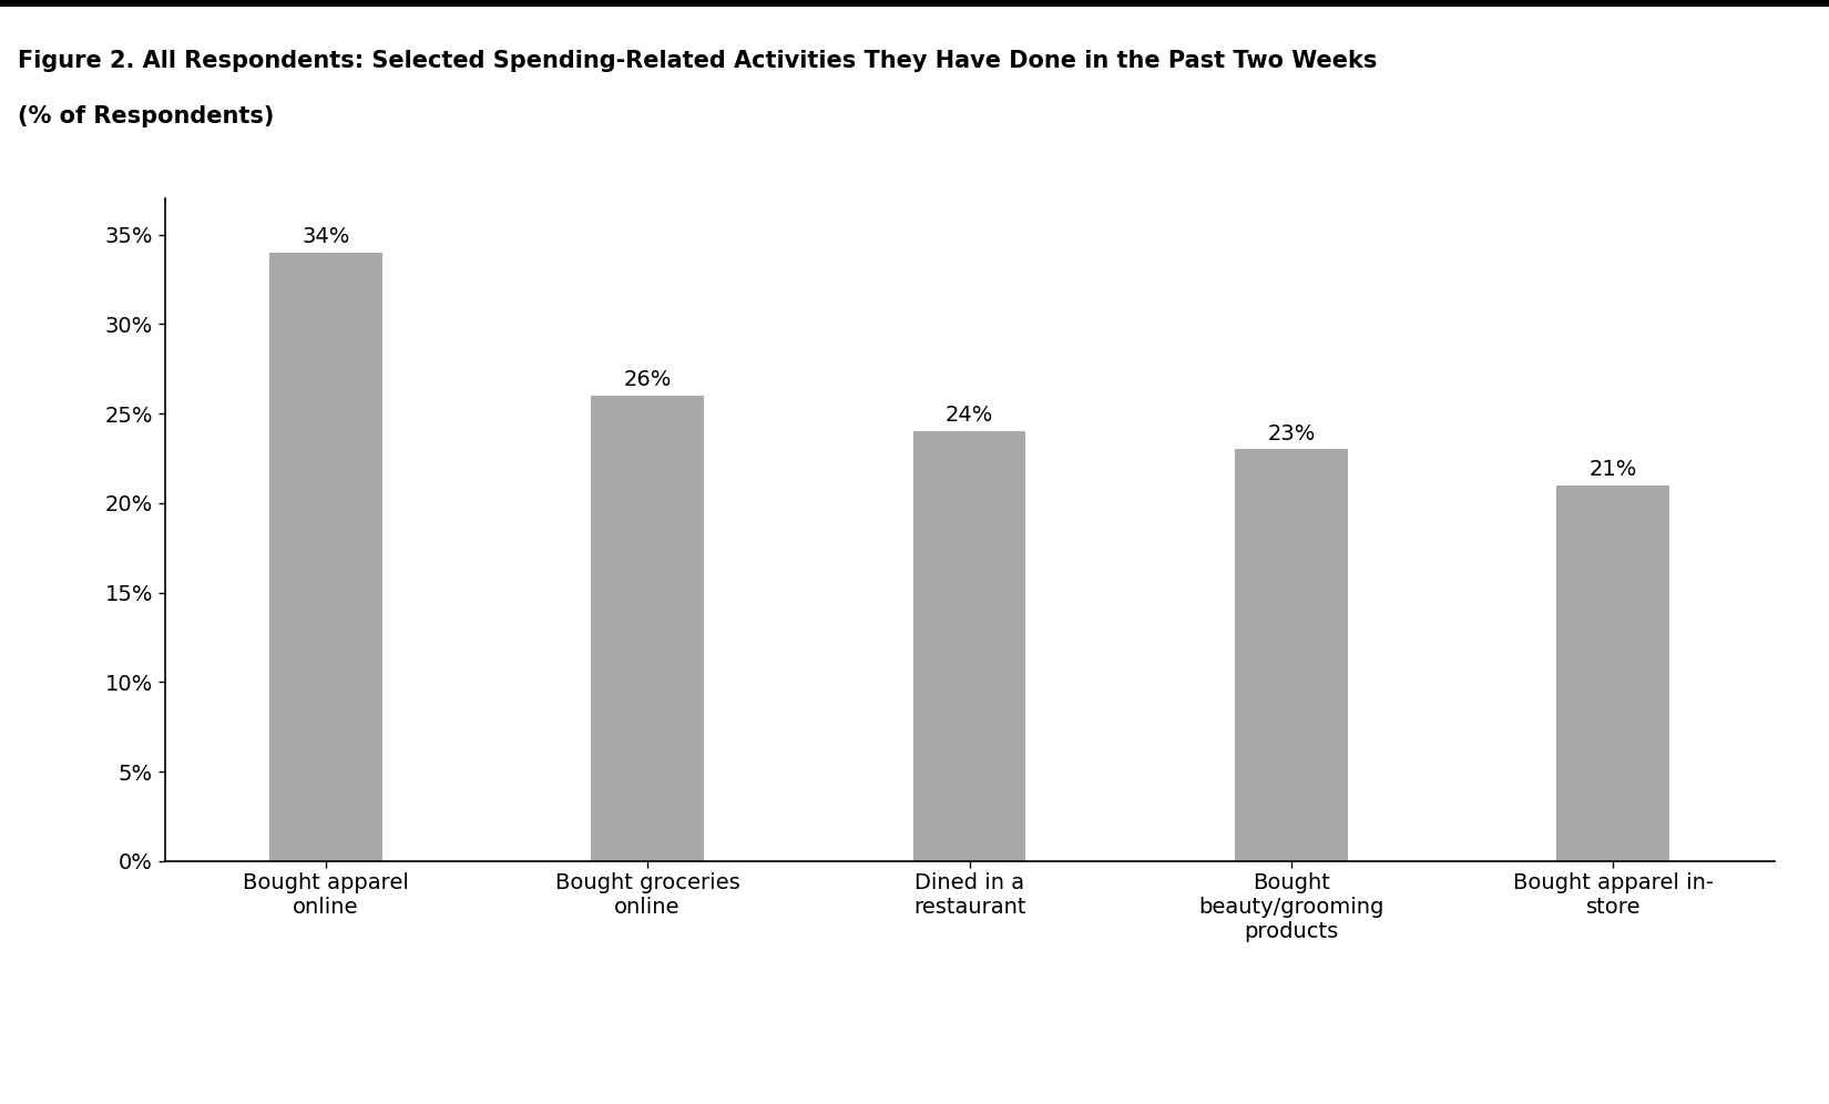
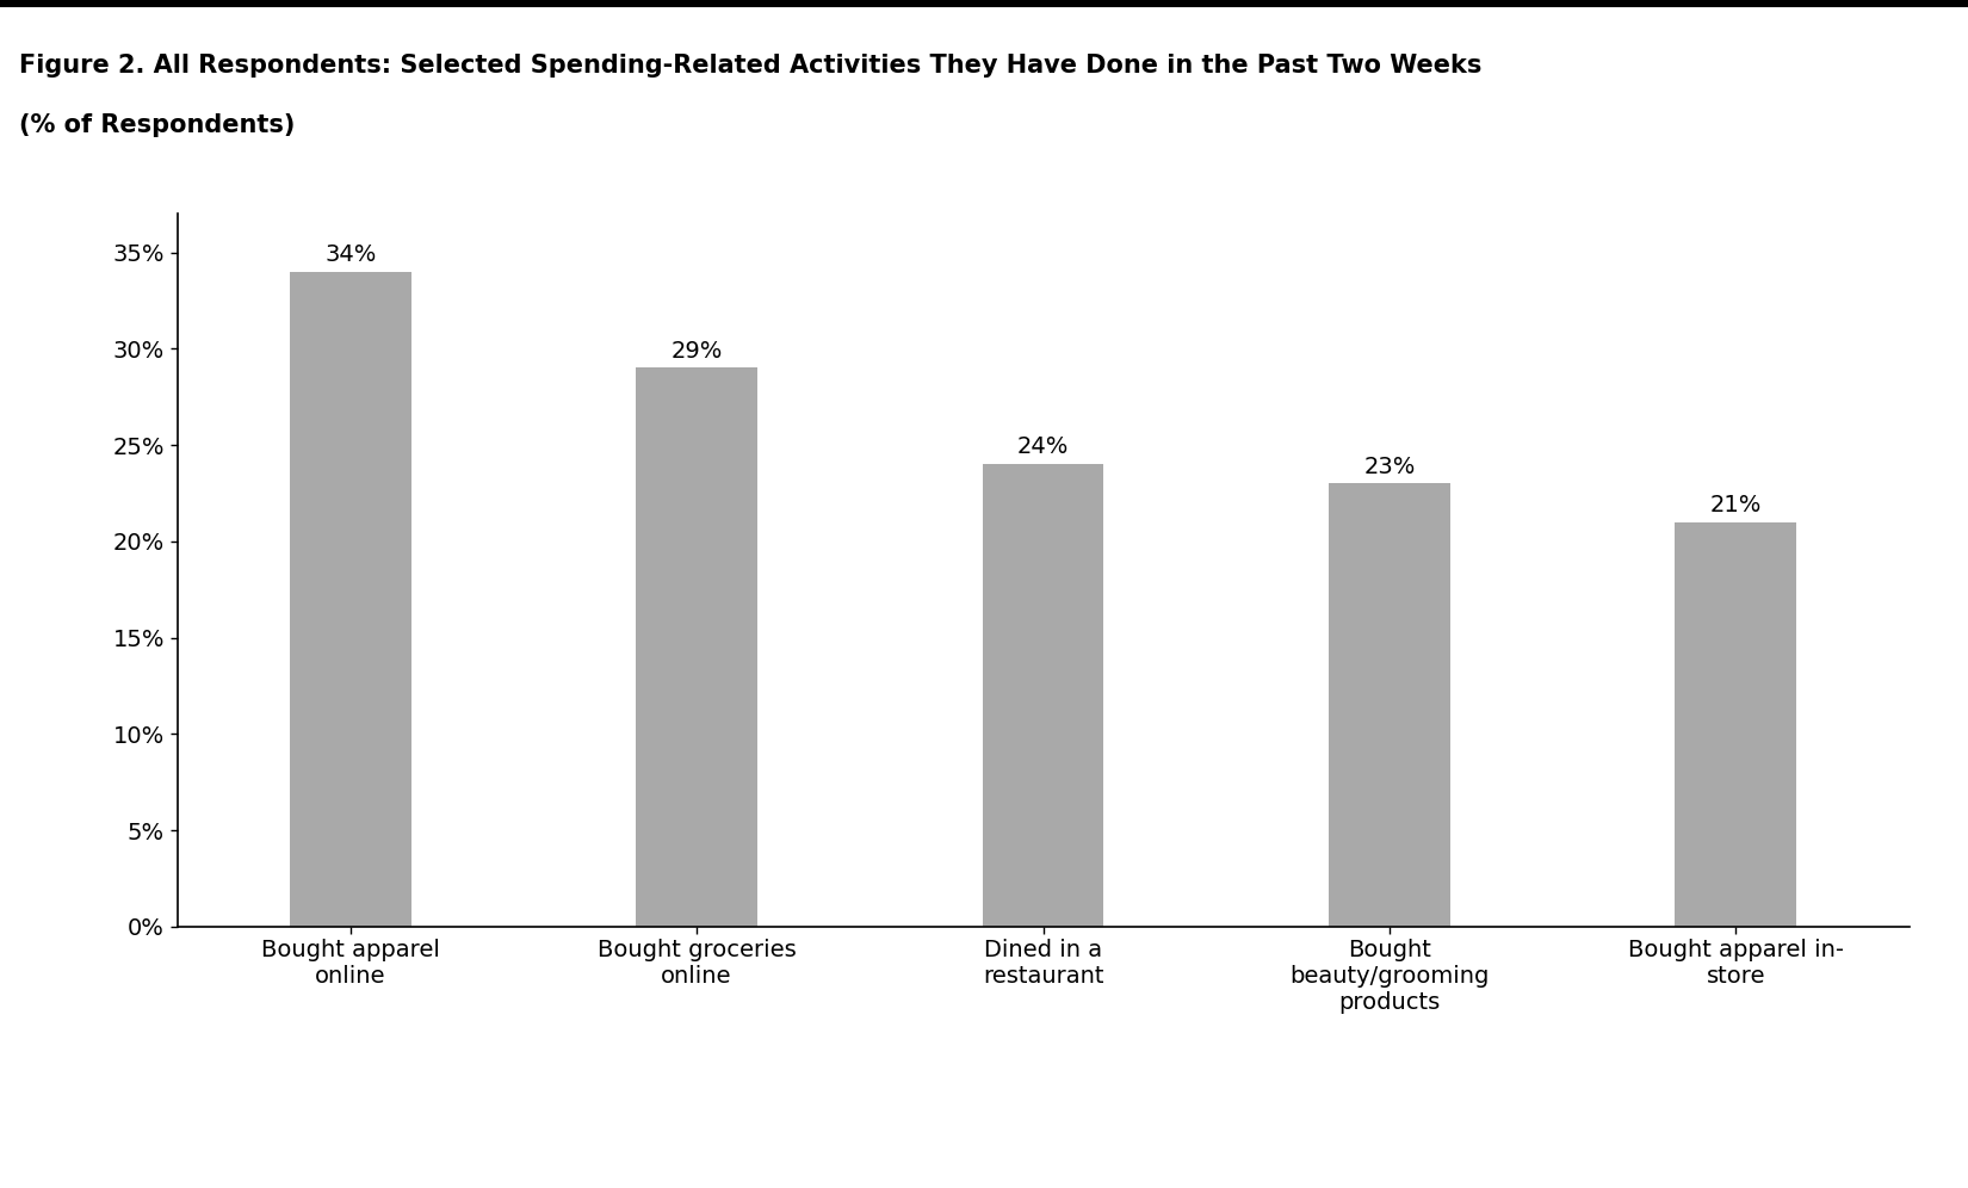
Bought groceries online: 26% -> 29%
